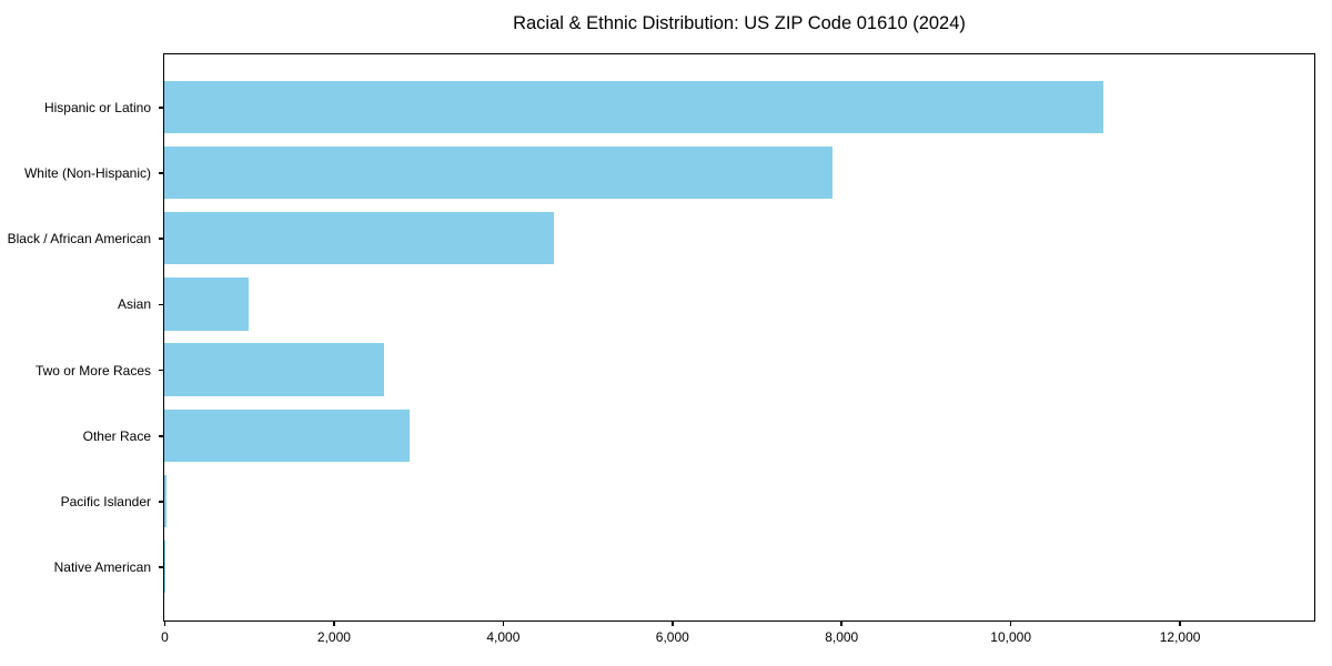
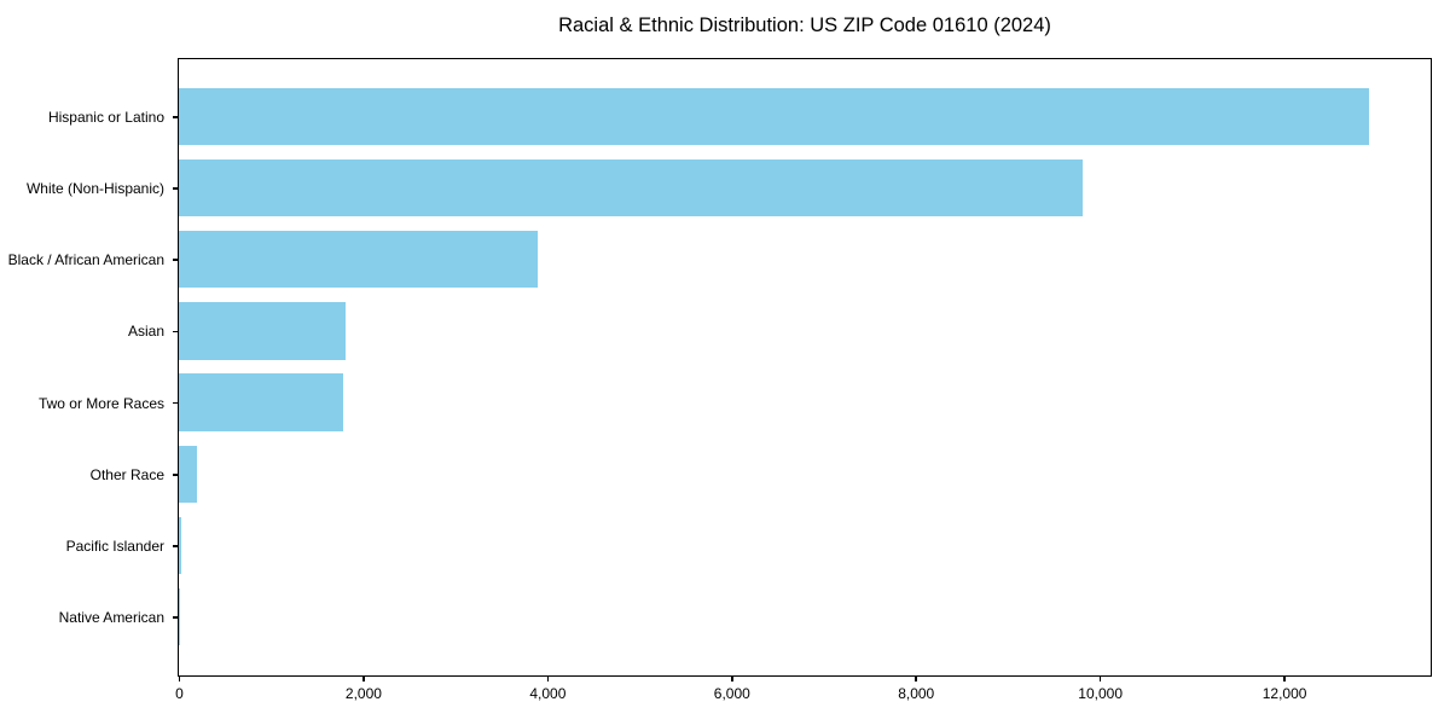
Hispanic or Latino: 11100 -> 12900
White (Non-Hispanic): 7900 -> 9800
Black / African American: 4600 -> 3900
Asian: 1000 -> 1800
Two or More Races: 2600 -> 1800
Other Race: 2900 -> 200
